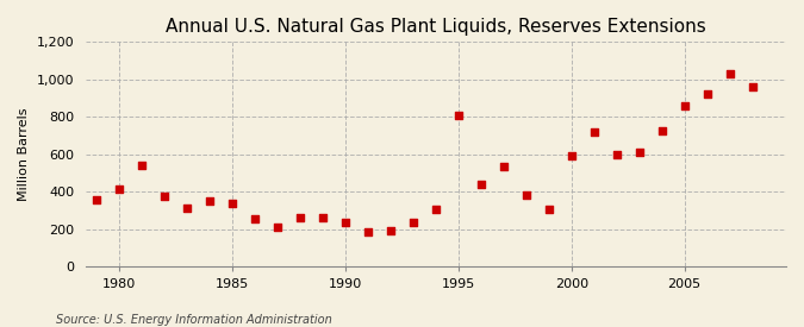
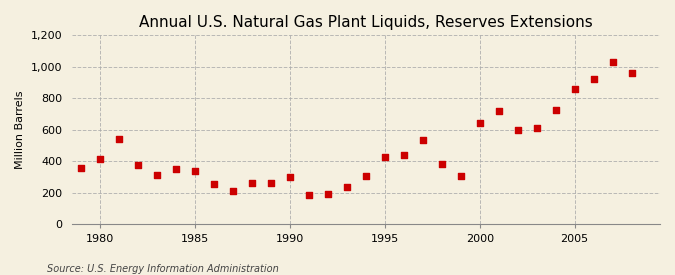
1990: 240 -> 300
1995: 810 -> 430
2000: 590 -> 640
